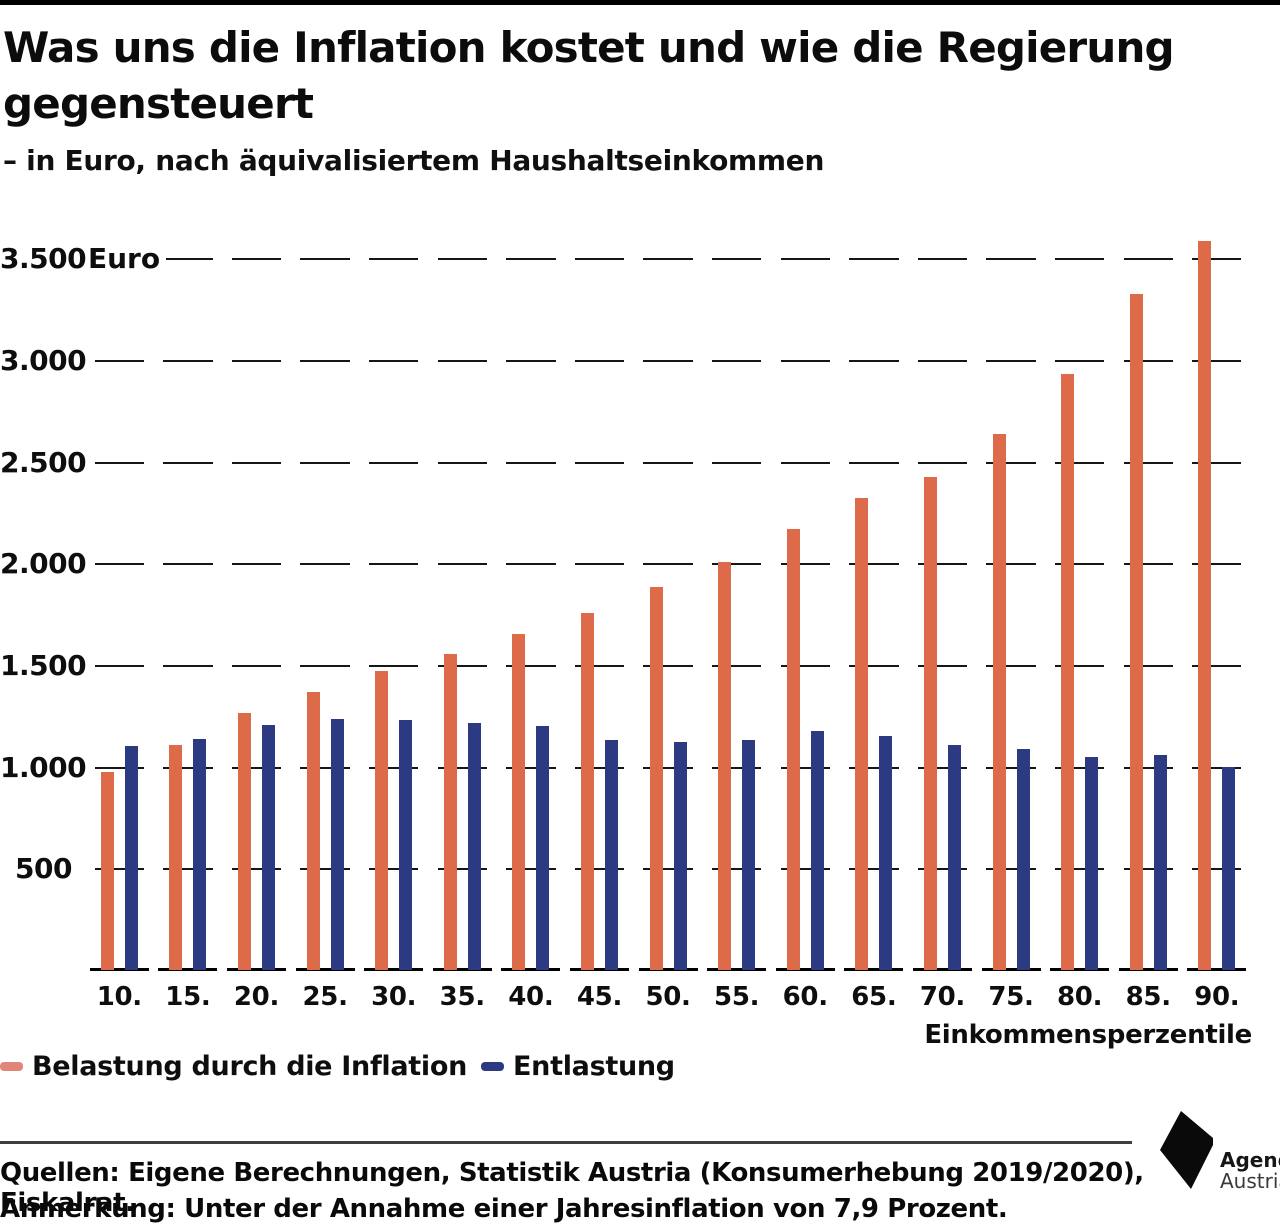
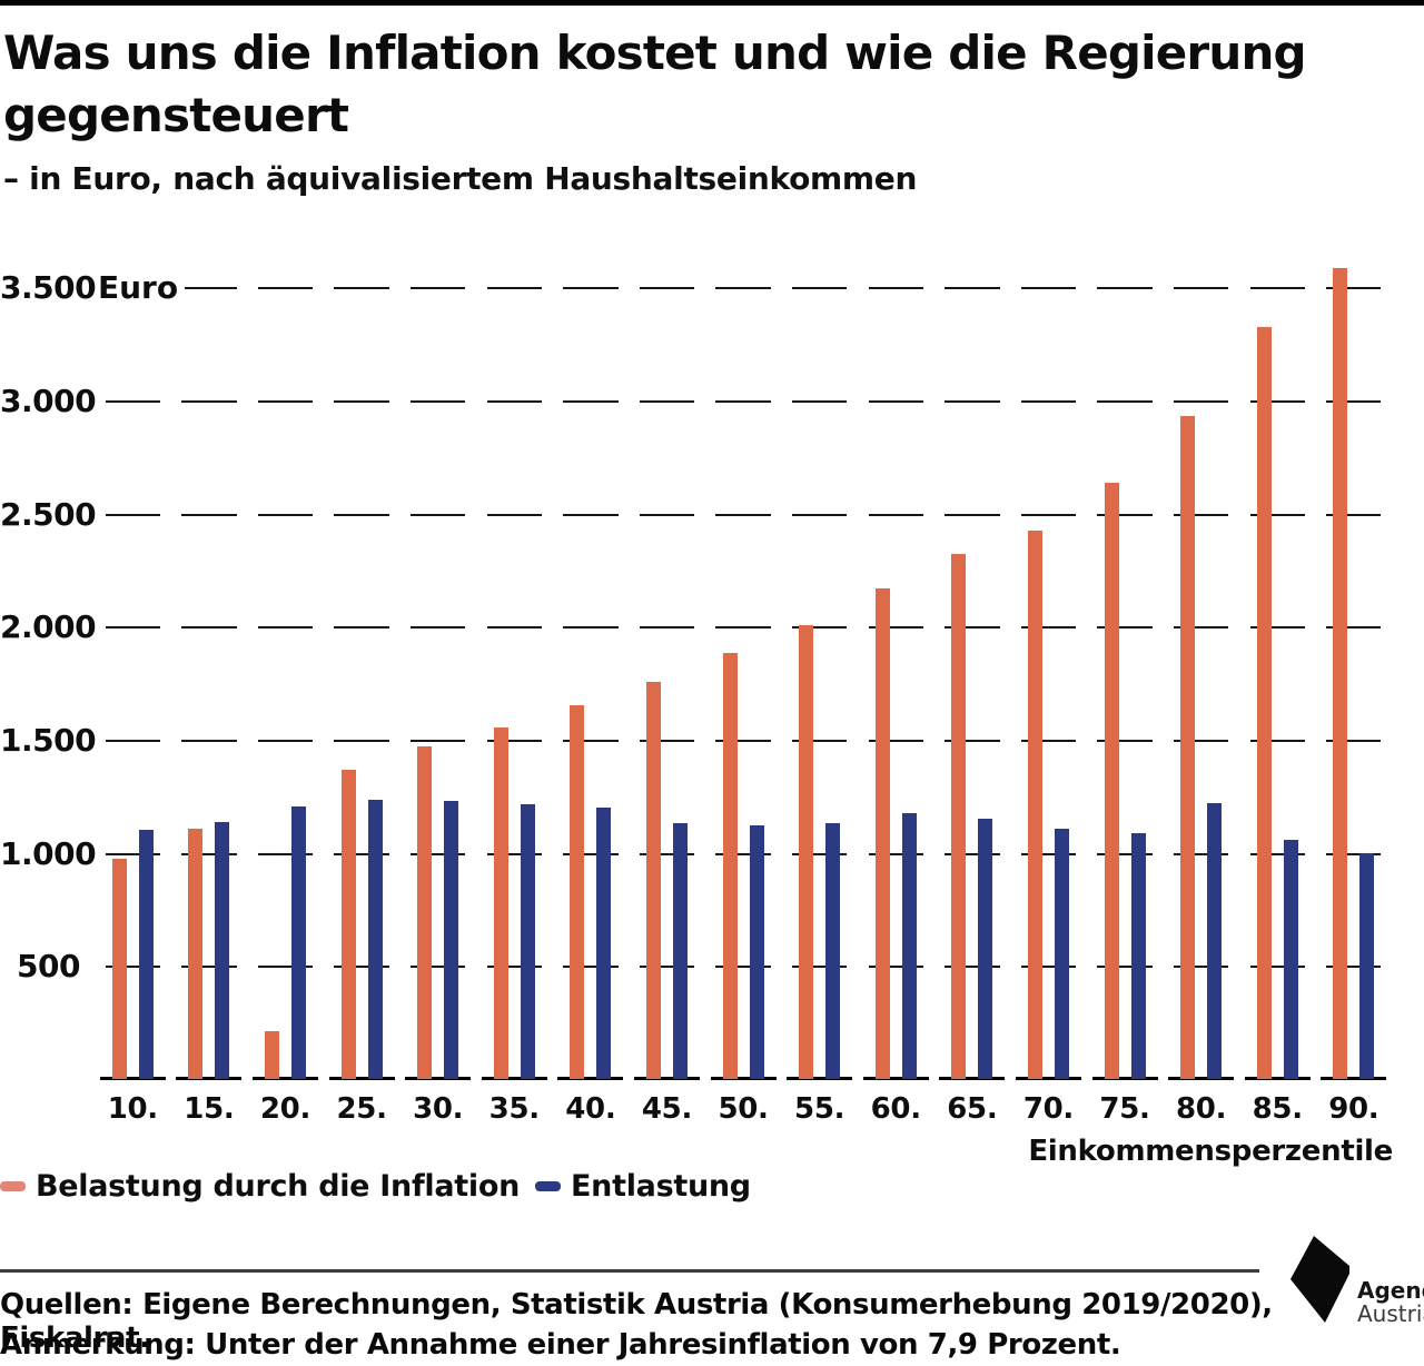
Belastung durch die Inflation/20.: 1260 -> 210
Entlastung/80.: 1040 -> 1220
